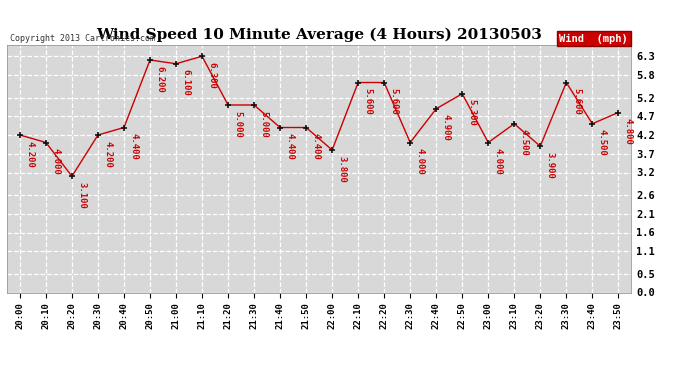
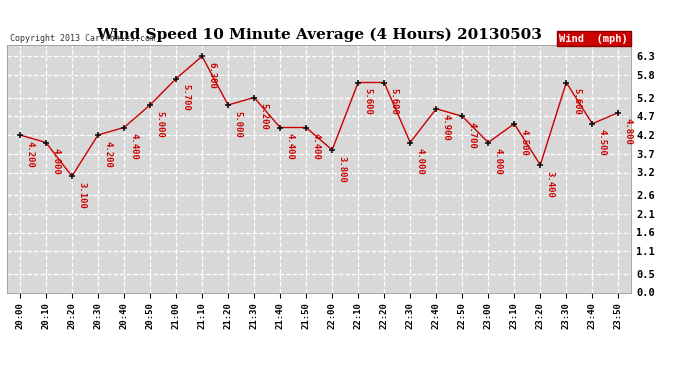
20:50: 6.200 -> 5.000
21:00: 6.100 -> 5.700
21:30: 5.000 -> 5.200
22:50: 5.300 -> 4.700
23:20: 3.900 -> 3.400
